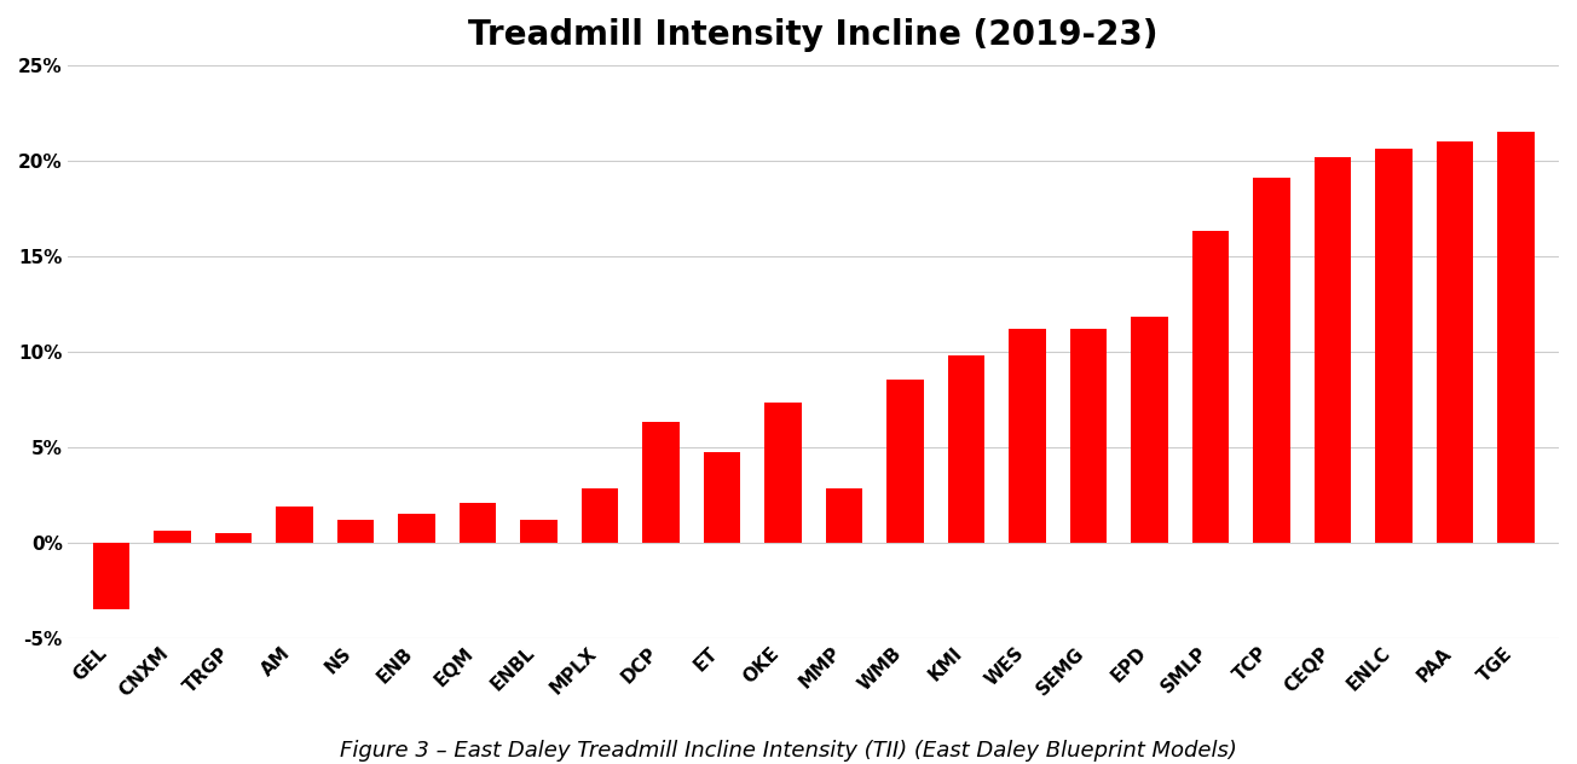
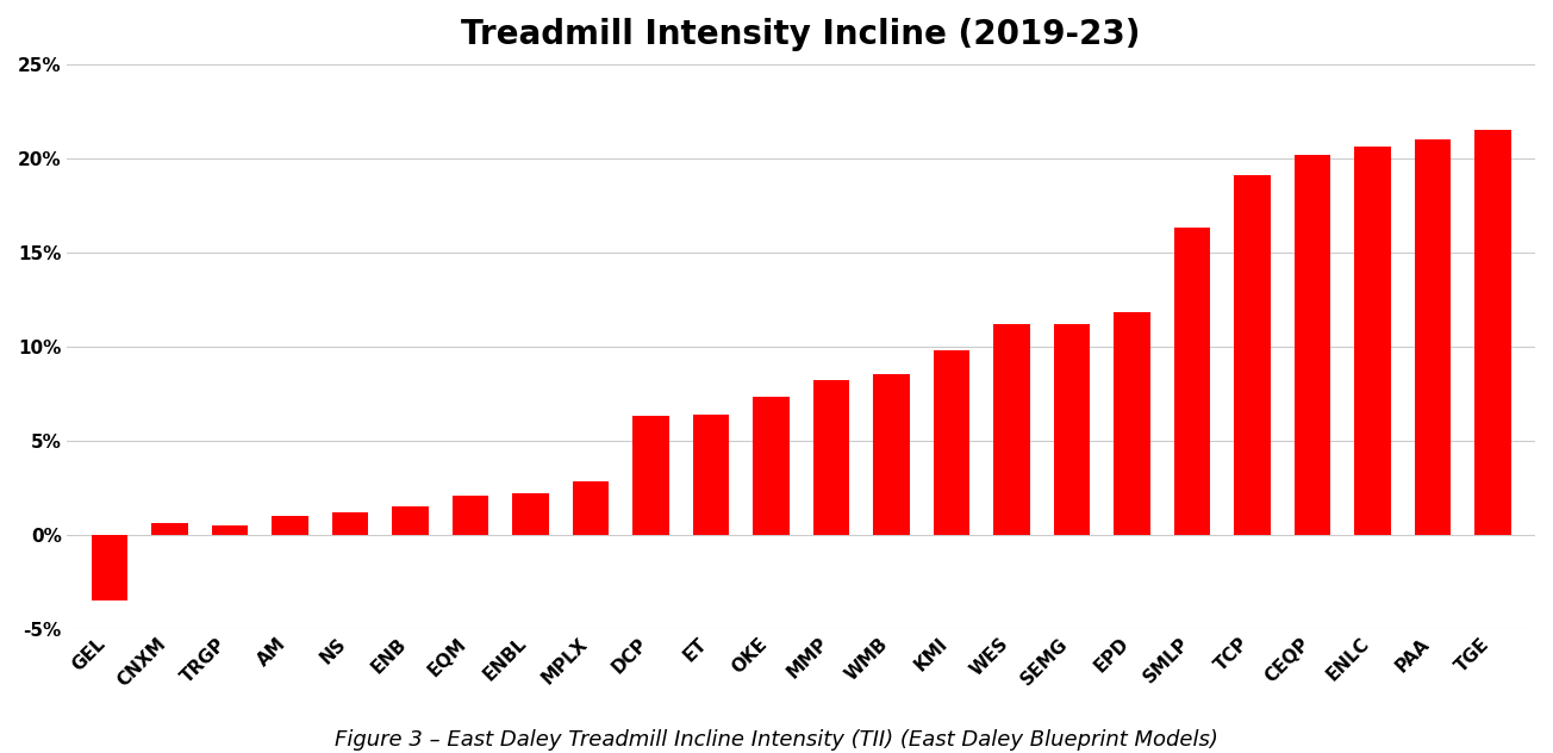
AM: 1.9% -> 1.0%
ENBL: 1.2% -> 2.2%
ET: 4.7% -> 6.4%
MMP: 2.8% -> 8.2%
